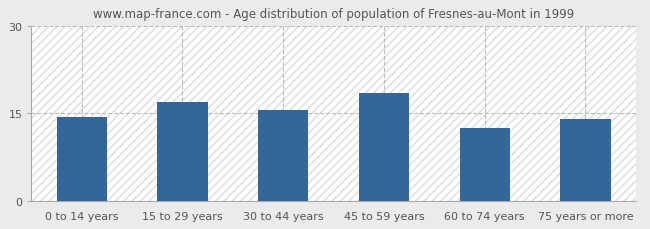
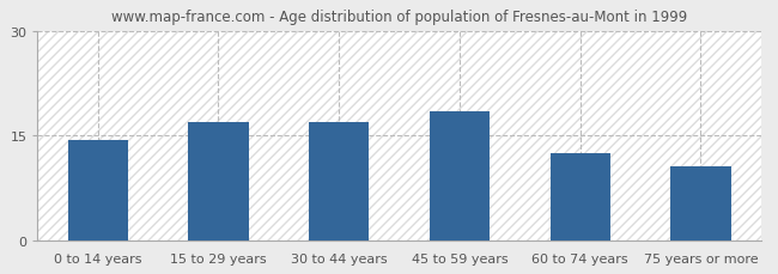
30 to 44 years: 15.5 -> 17.0
75 years or more: 14.0 -> 10.6
